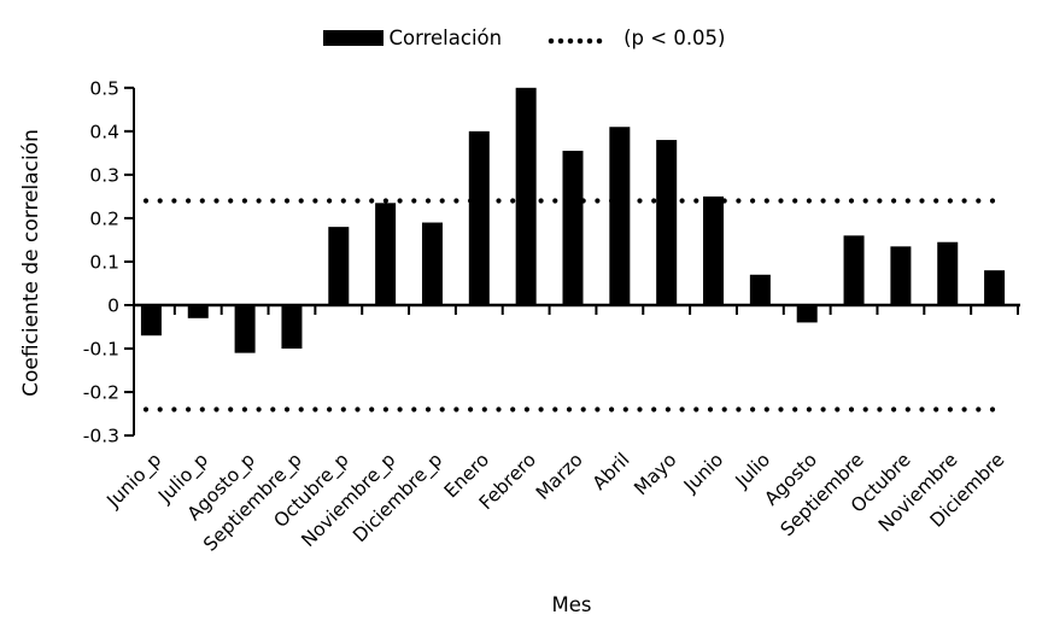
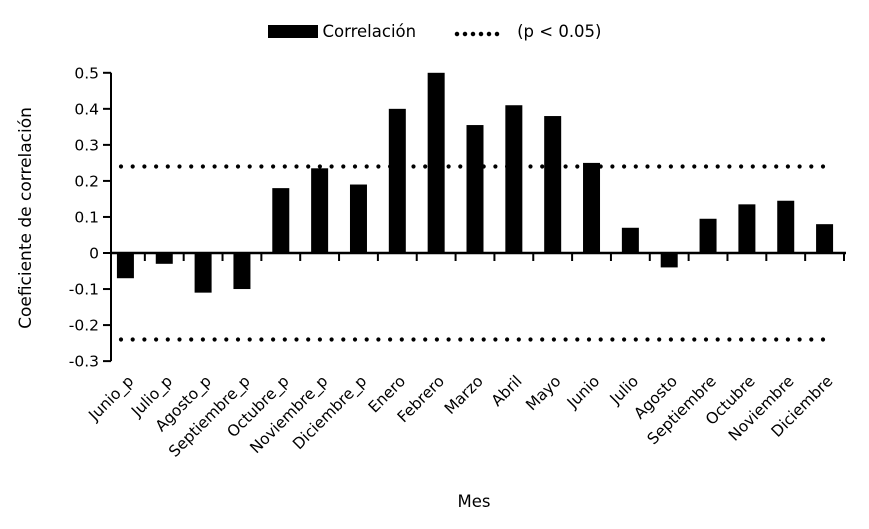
Septiembre: 0.16 -> 0.10
